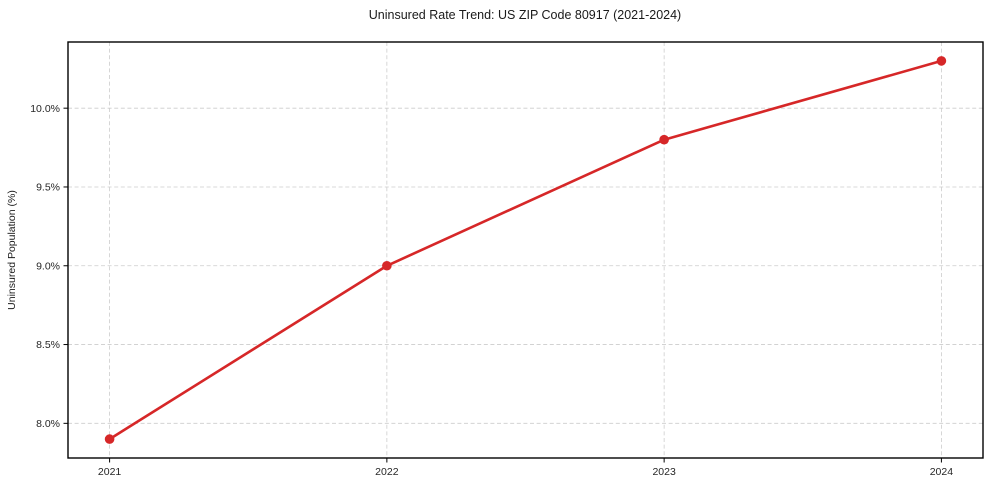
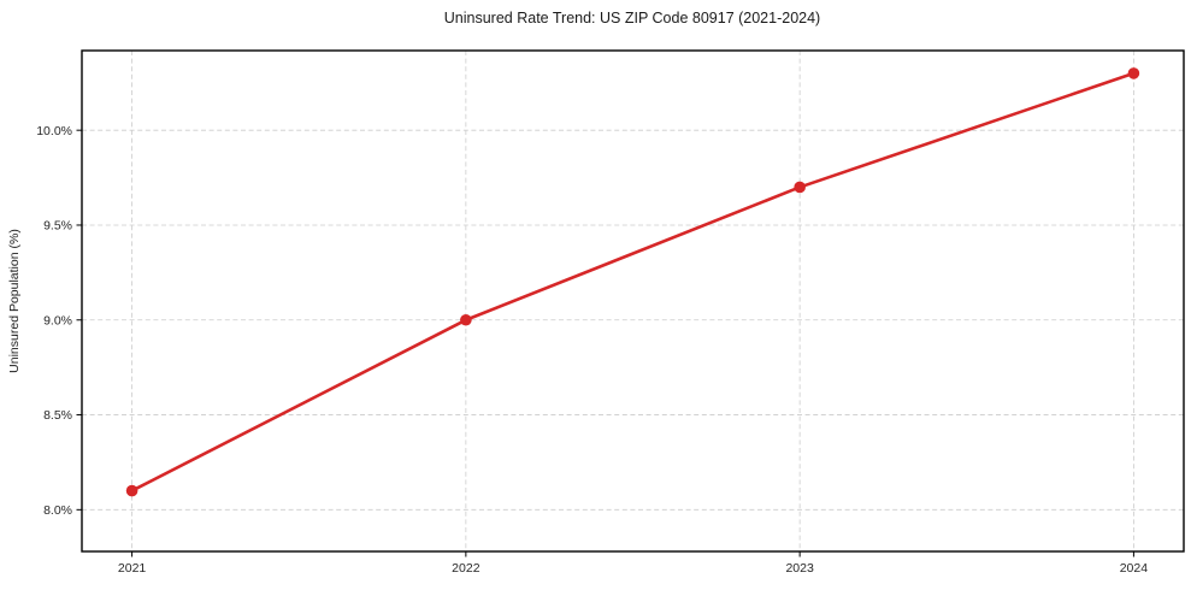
2021: 7.9% -> 8.1%
2023: 9.8% -> 9.7%
